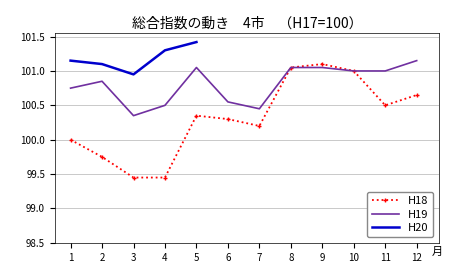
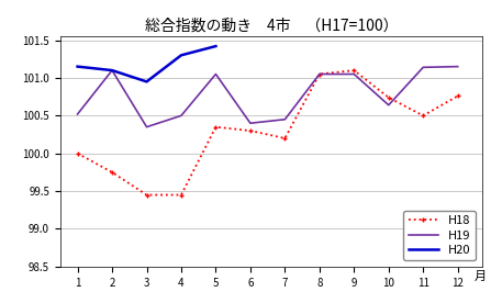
H19/1: 100.75 -> 100.52
H19/2: 100.85 -> 101.10
H19/6: 100.55 -> 100.40
H18/10: 101.00 -> 100.74
H19/10: 101.00 -> 100.64
H19/11: 101.00 -> 101.14
H18/12: 100.65 -> 100.76
